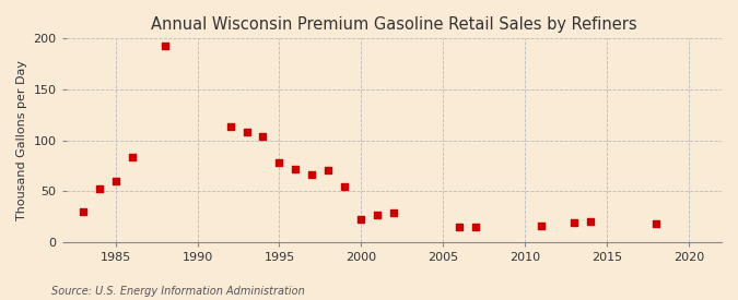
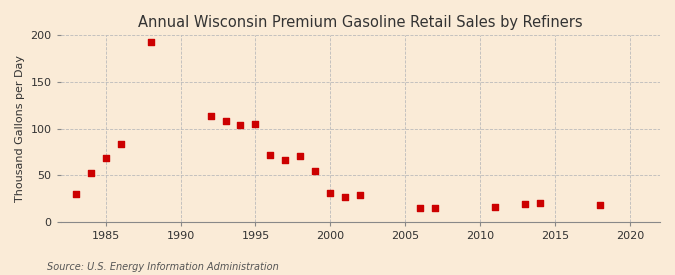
1985: 60 -> 68
1995: 78 -> 105
2000: 22 -> 31
